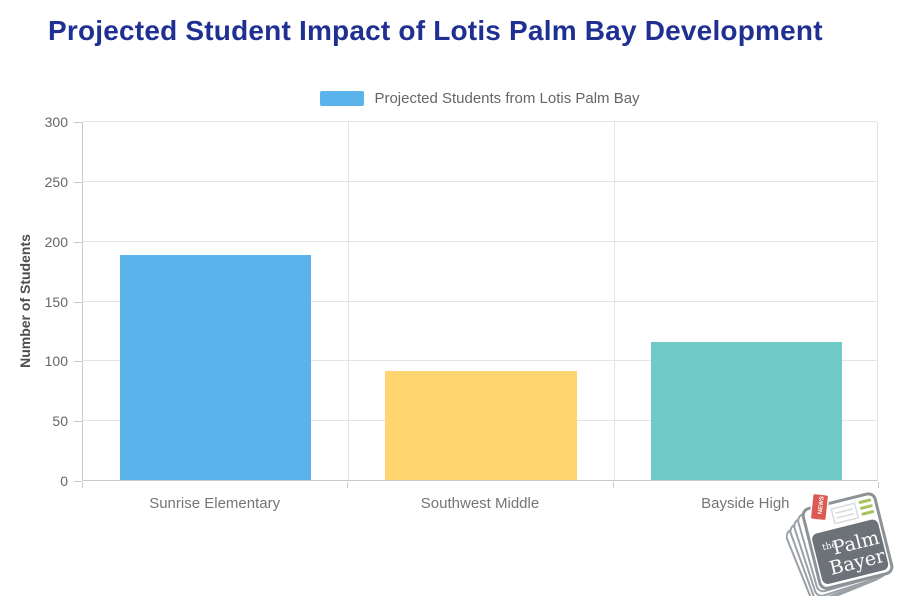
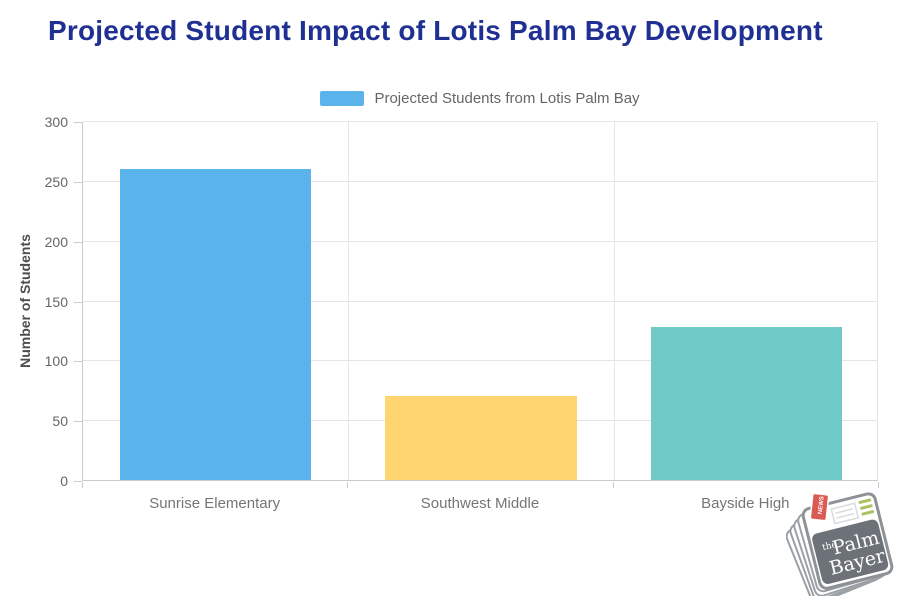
Sunrise Elementary: 188 -> 260
Southwest Middle: 91 -> 70
Bayside High: 115 -> 128
